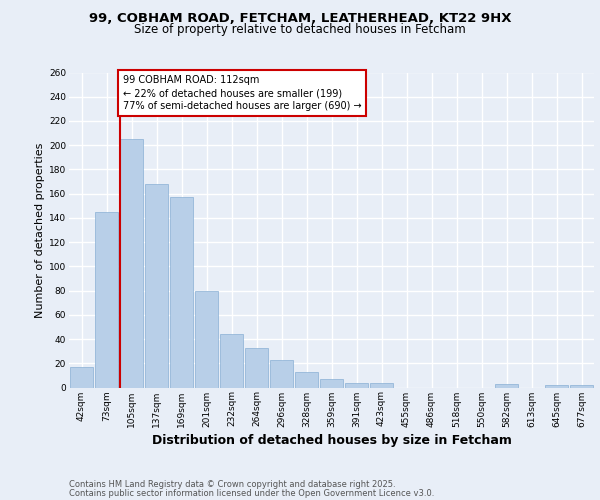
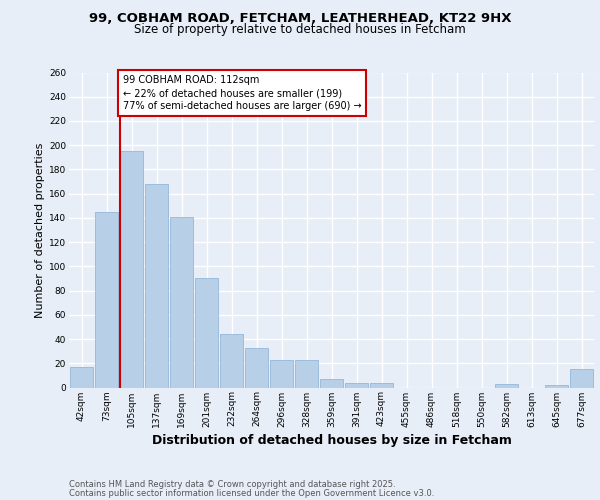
105sqm: 205 -> 195
169sqm: 157 -> 141
201sqm: 80 -> 90
328sqm: 13 -> 23
677sqm: 2 -> 15
